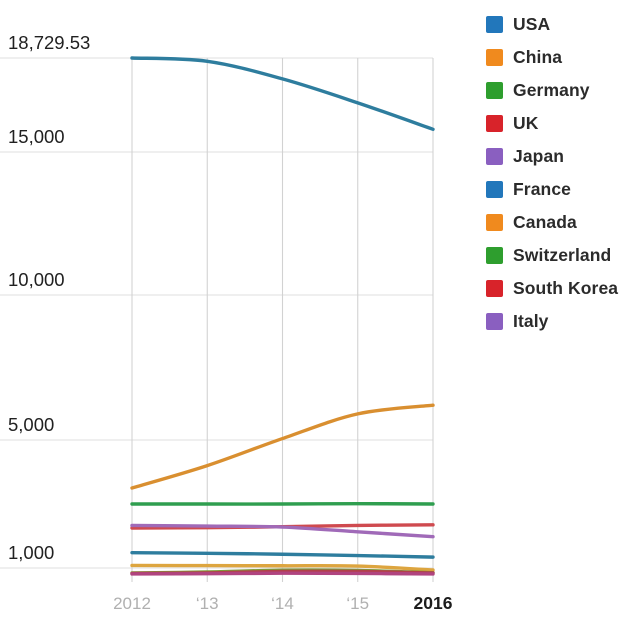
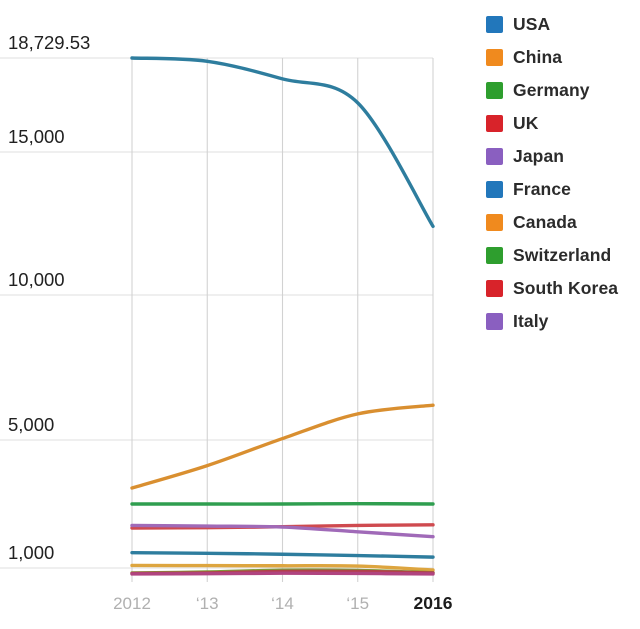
USA/2016: 15900 -> 12400
